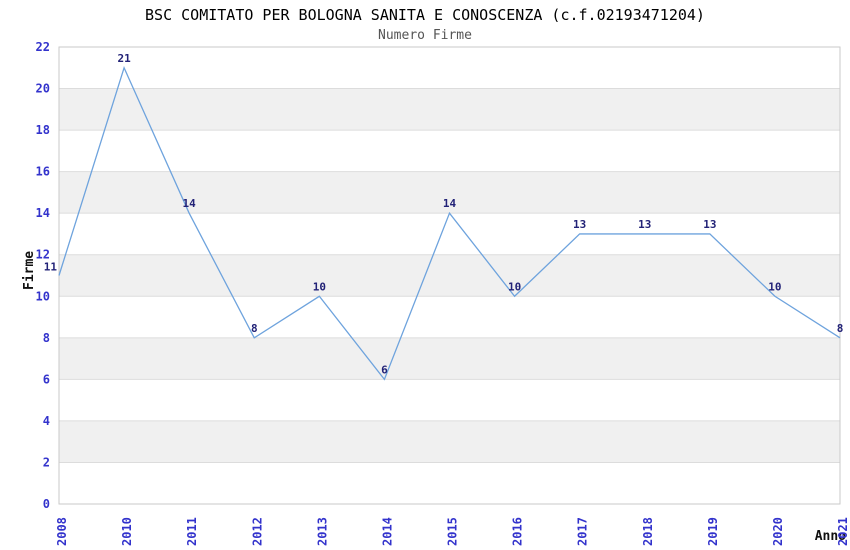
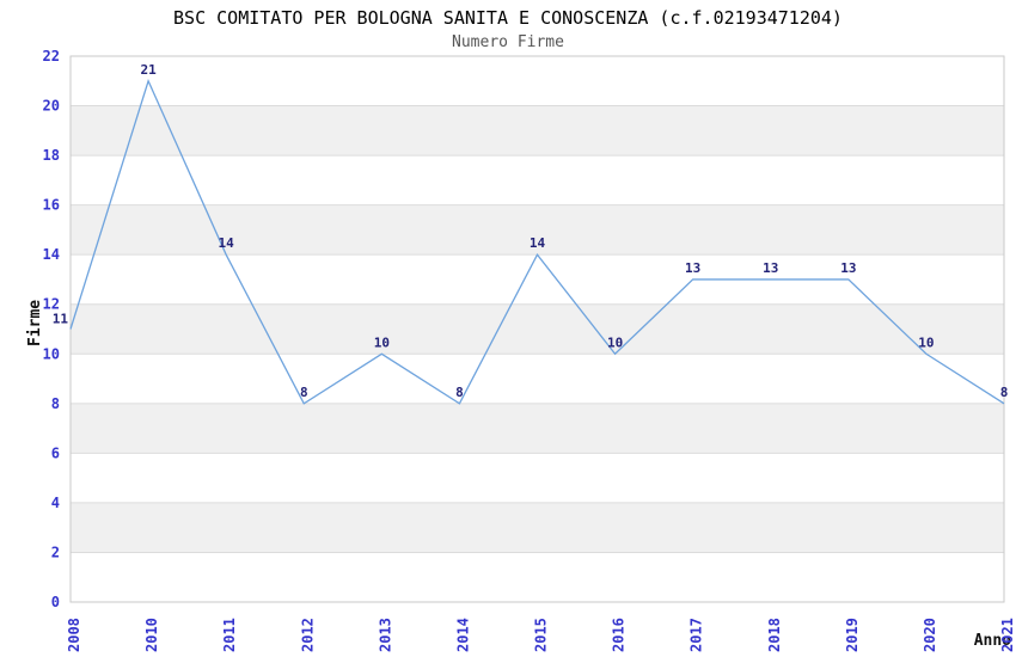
2014: 6 -> 8
